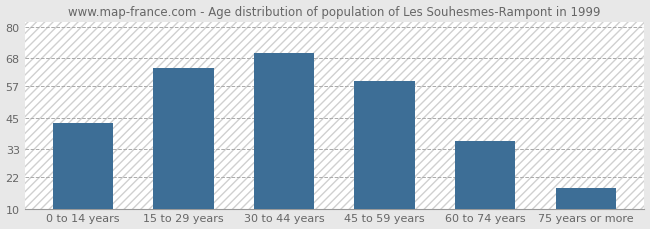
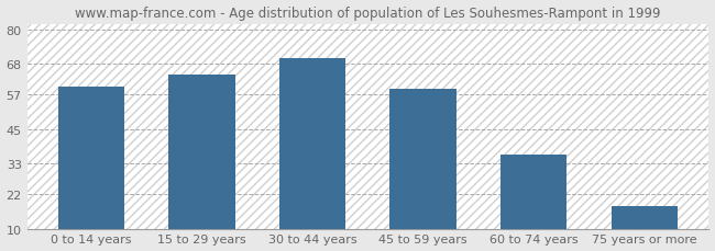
0 to 14 years: 43 -> 60
